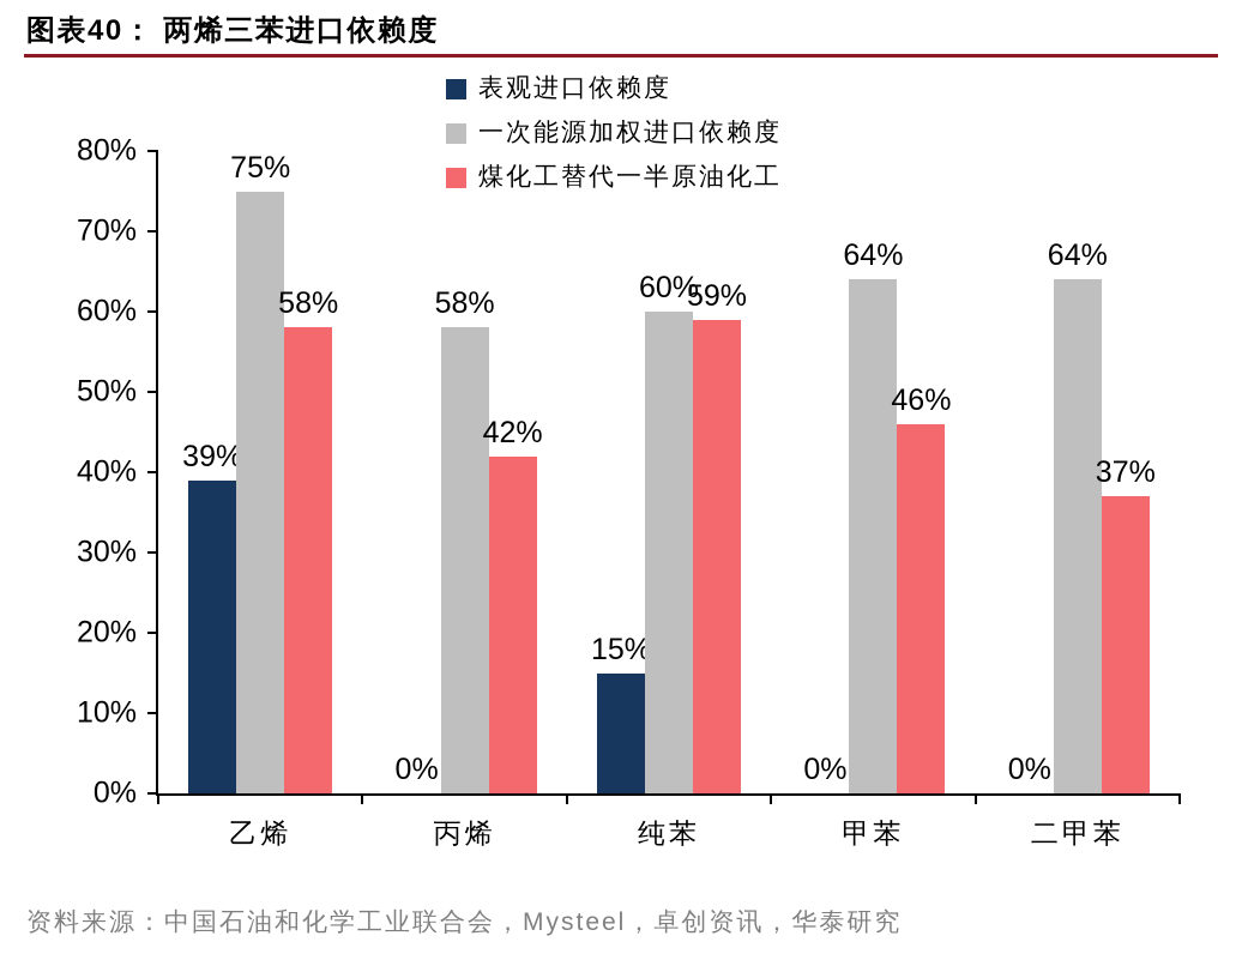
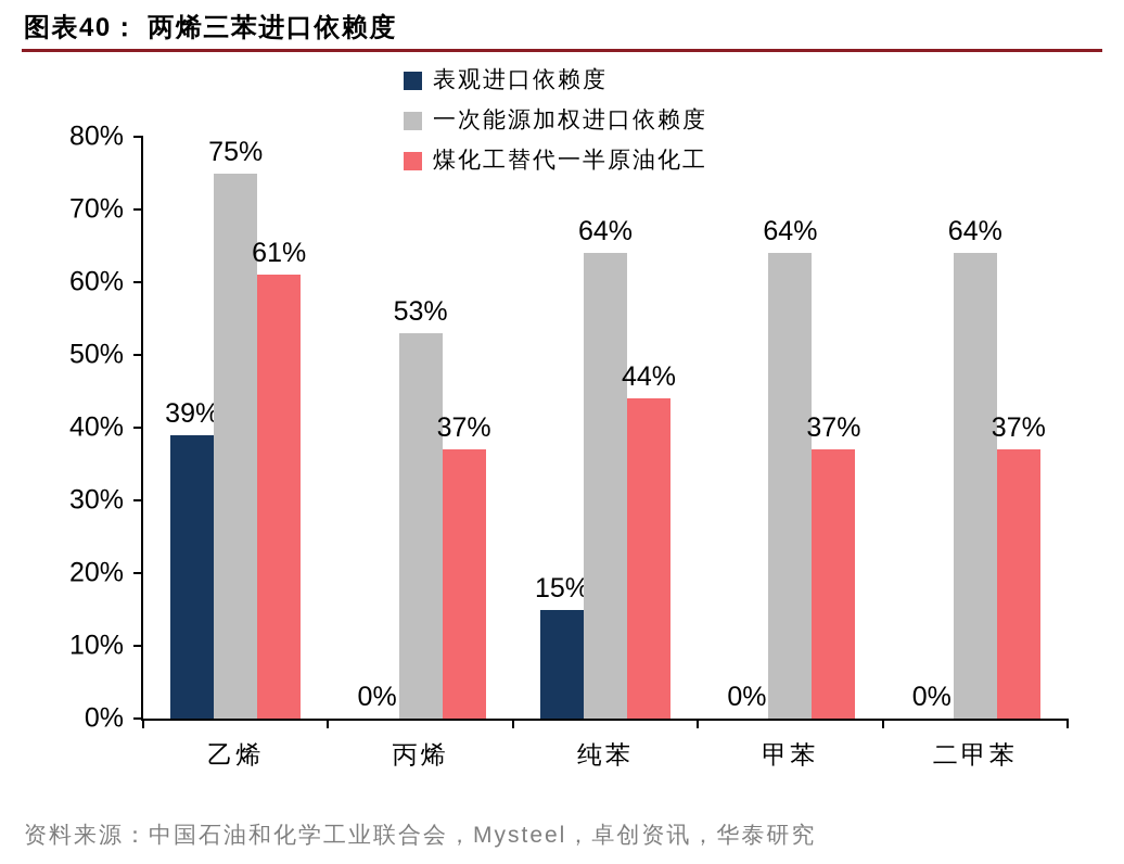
煤化工替代一半原油化工/乙烯: 58% -> 61%
一次能源加权进口依赖度/丙烯: 58% -> 53%
煤化工替代一半原油化工/丙烯: 42% -> 37%
一次能源加权进口依赖度/纯苯: 60% -> 64%
煤化工替代一半原油化工/纯苯: 59% -> 44%
煤化工替代一半原油化工/甲苯: 46% -> 37%
